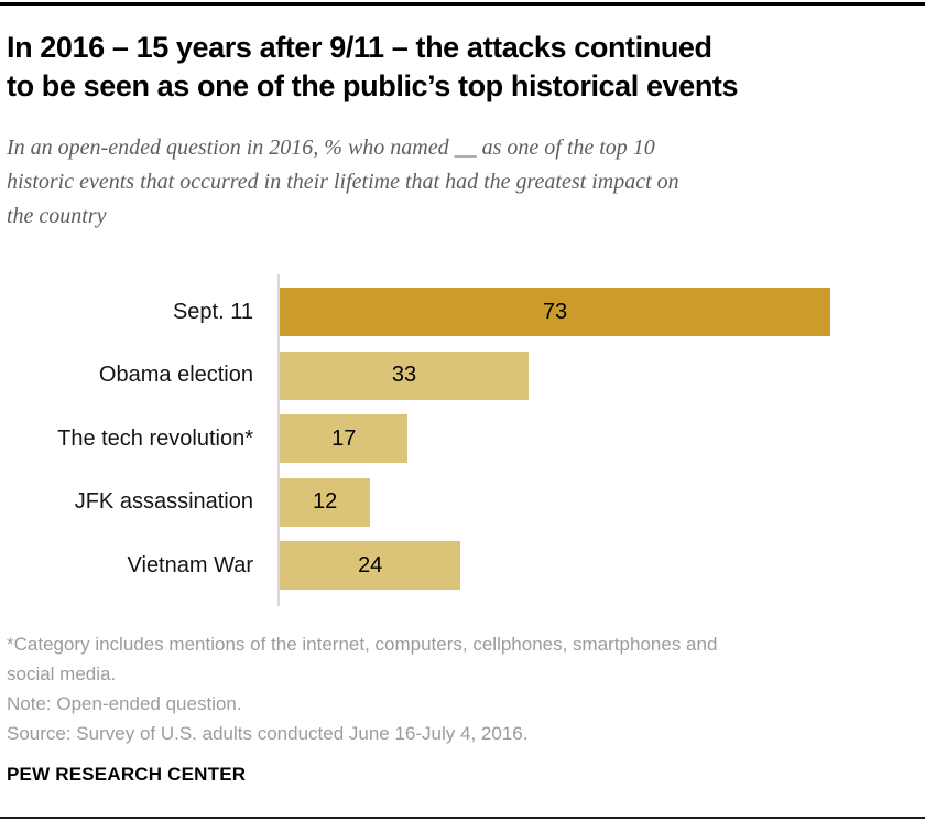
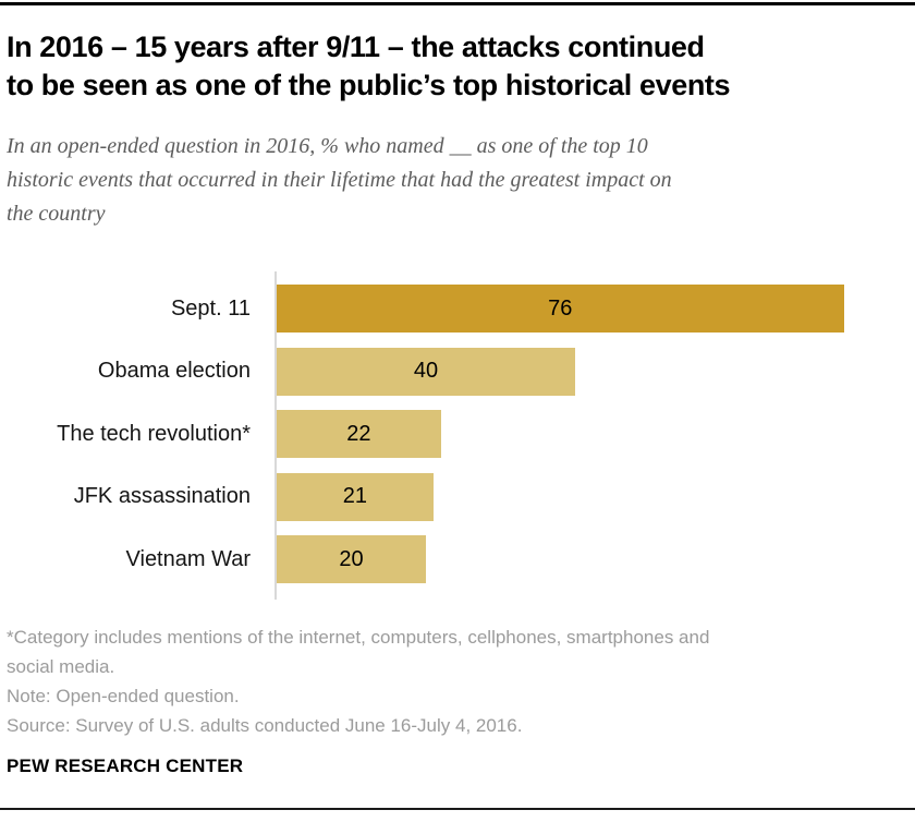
Sept. 11: 73 -> 76
Obama election: 33 -> 40
The tech revolution*: 17 -> 22
JFK assassination: 12 -> 21
Vietnam War: 24 -> 20
